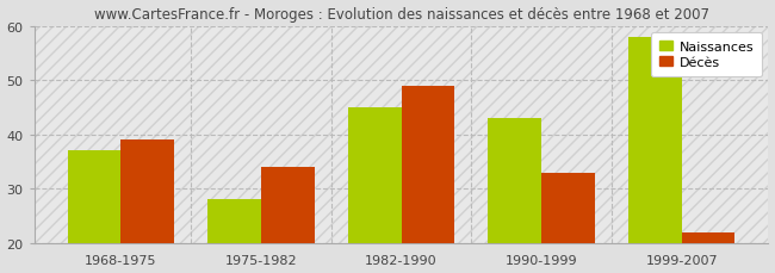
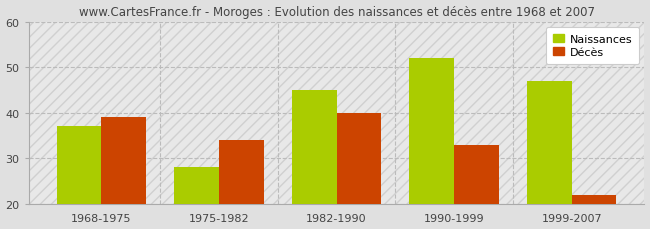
Décès/1982-1990: 49 -> 40
Naissances/1990-1999: 43 -> 52
Naissances/1999-2007: 58 -> 47
